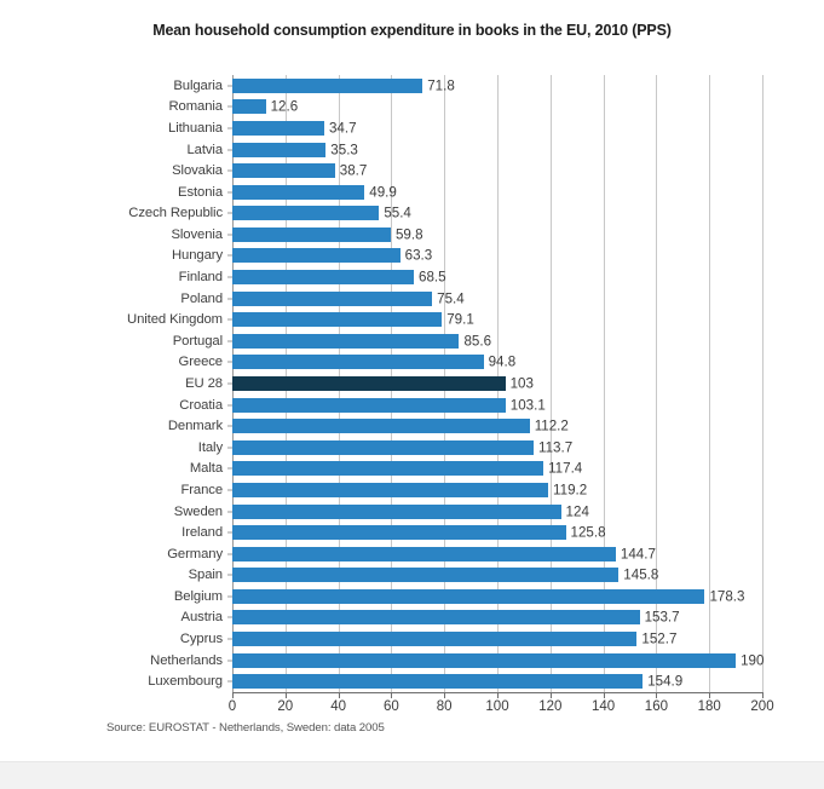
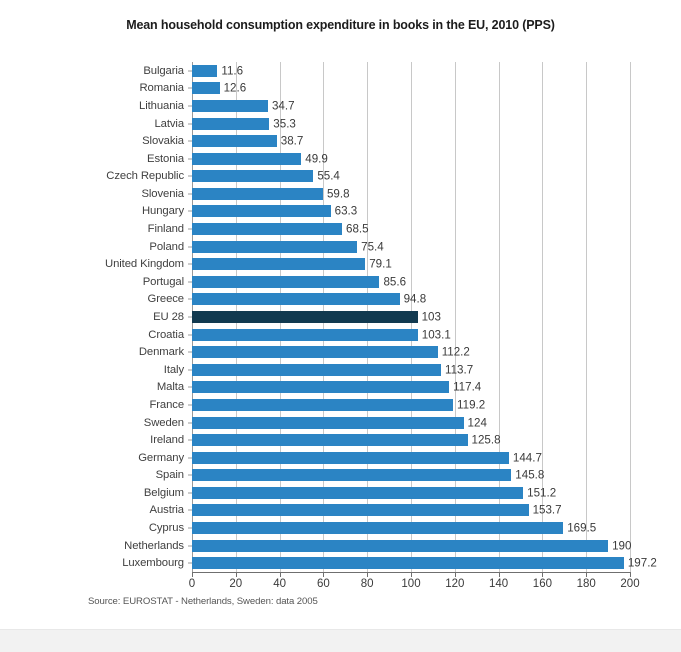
Bulgaria: 71.8 -> 11.6
Belgium: 178.3 -> 151.2
Cyprus: 152.7 -> 169.5
Luxembourg: 154.9 -> 197.2
